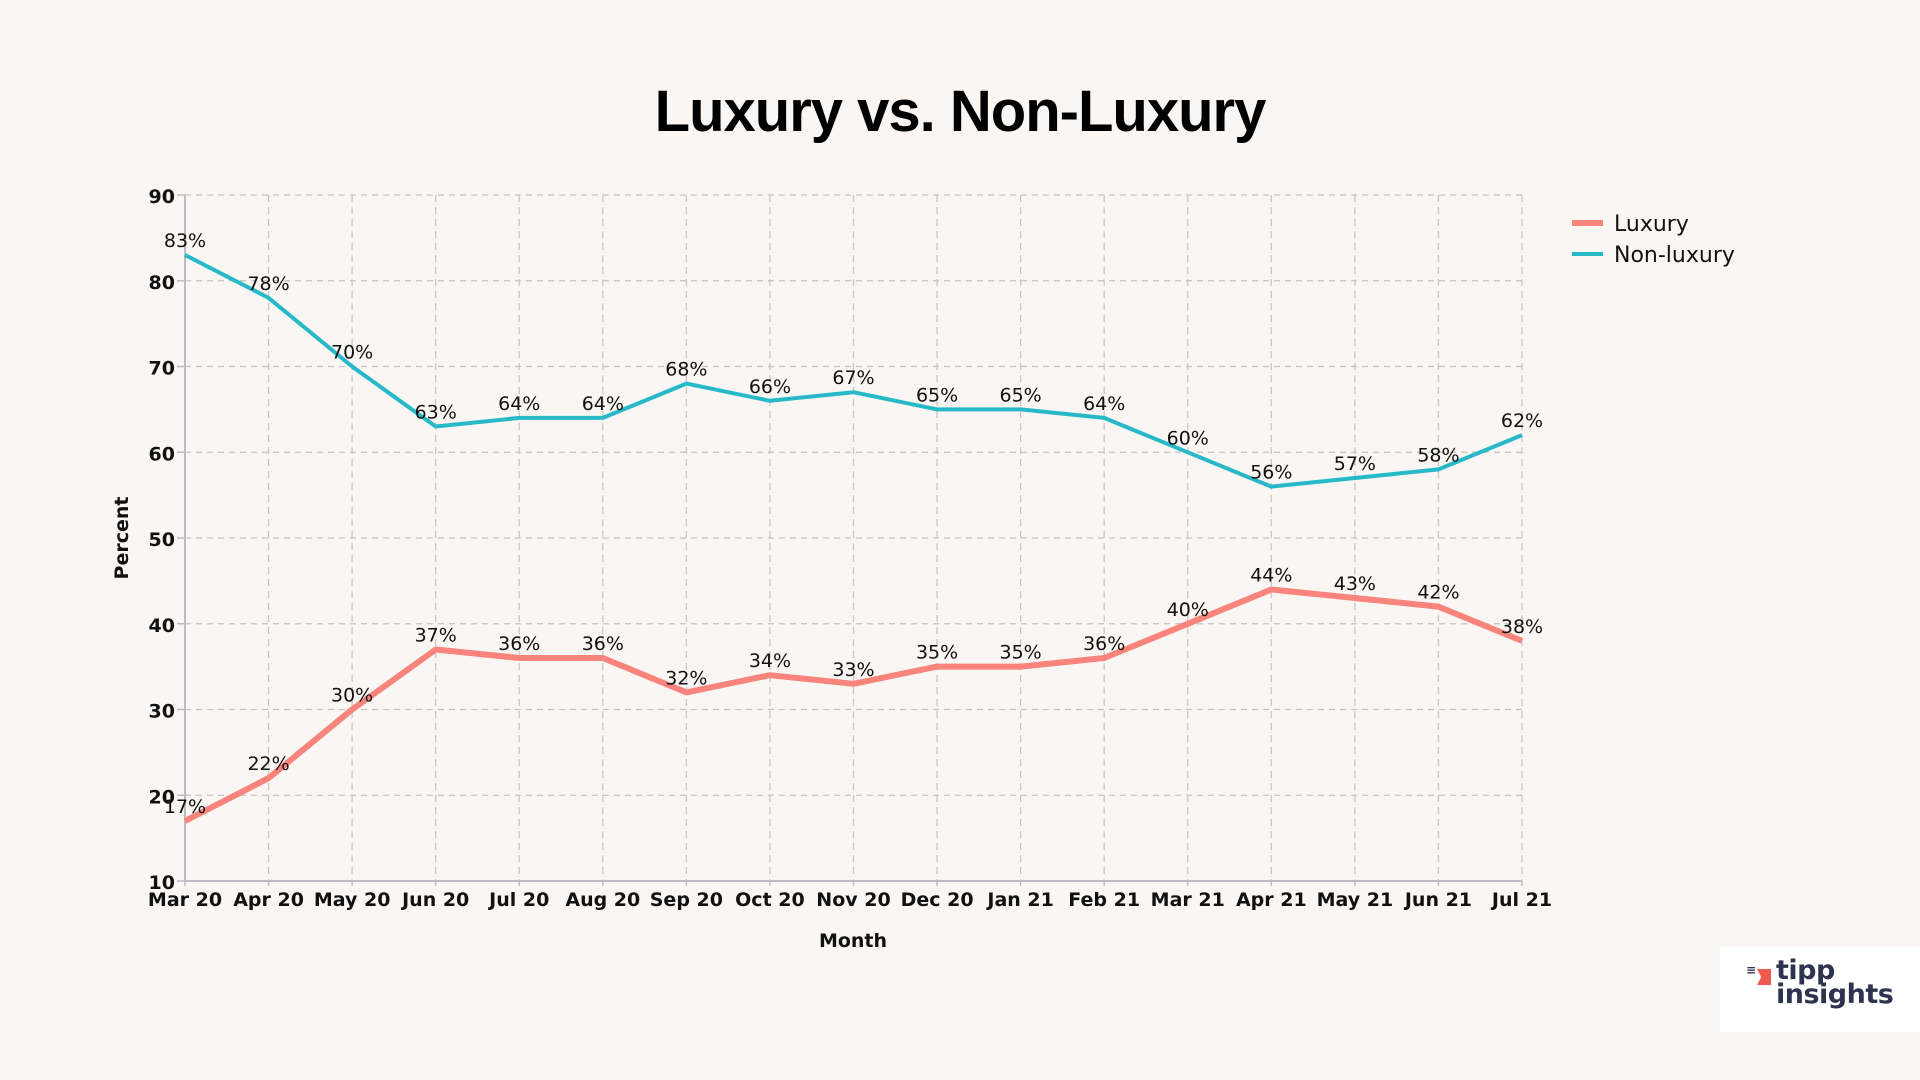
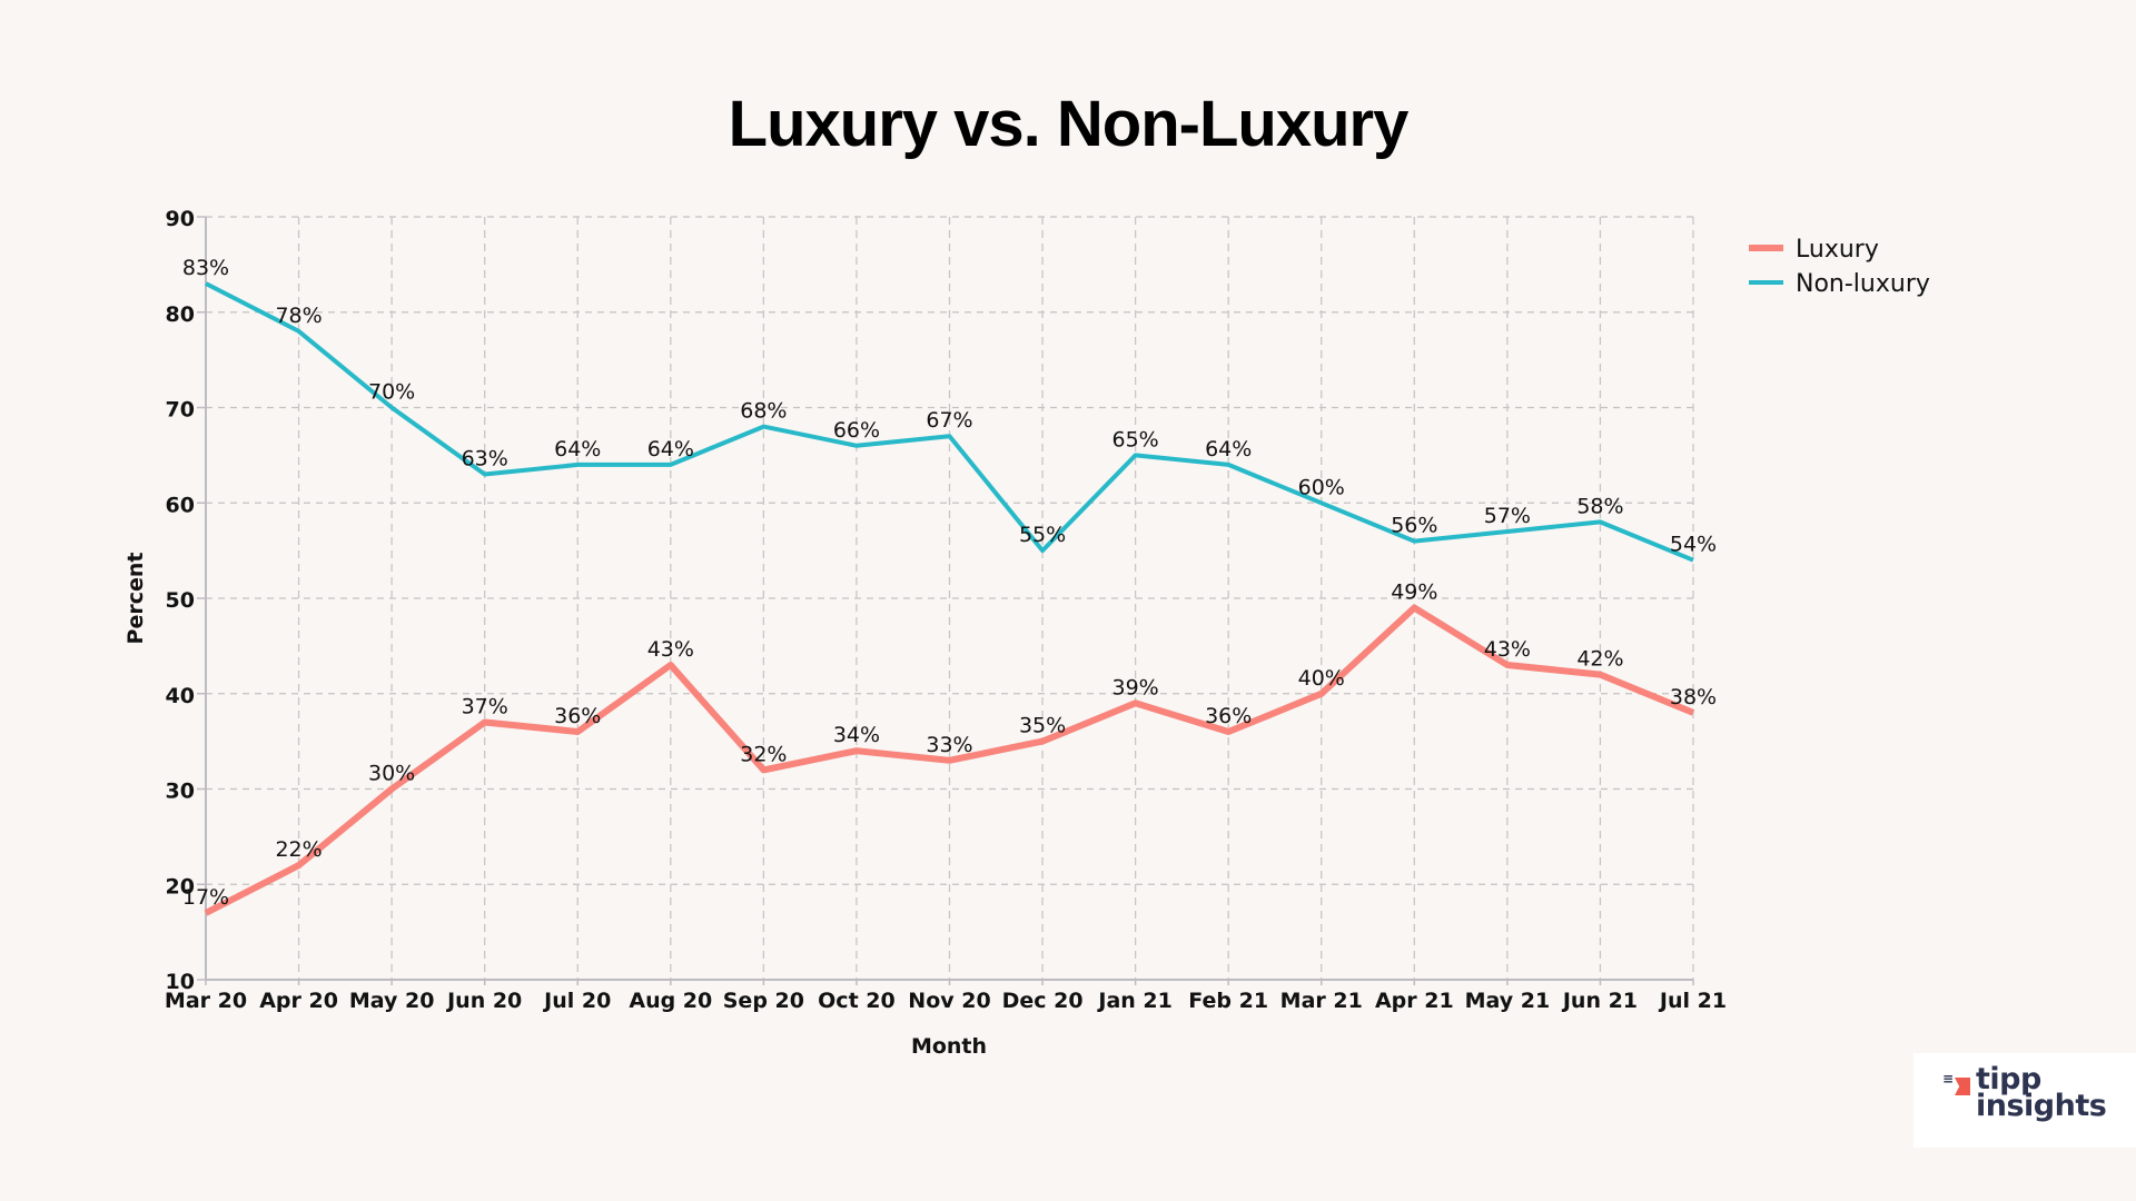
Luxury/Aug 20: 36% -> 43%
Non-luxury/Dec 20: 65% -> 55%
Luxury/Jan 21: 35% -> 39%
Luxury/Apr 21: 44% -> 49%
Non-luxury/Jul 21: 62% -> 54%
